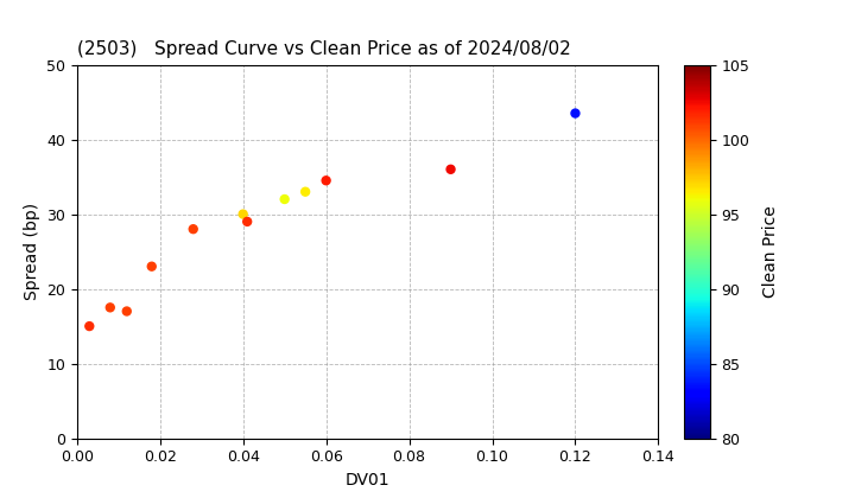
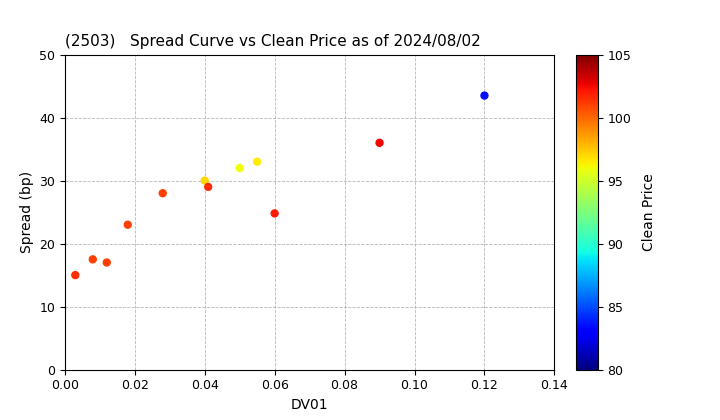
0.06: 34.5 -> 24.8
